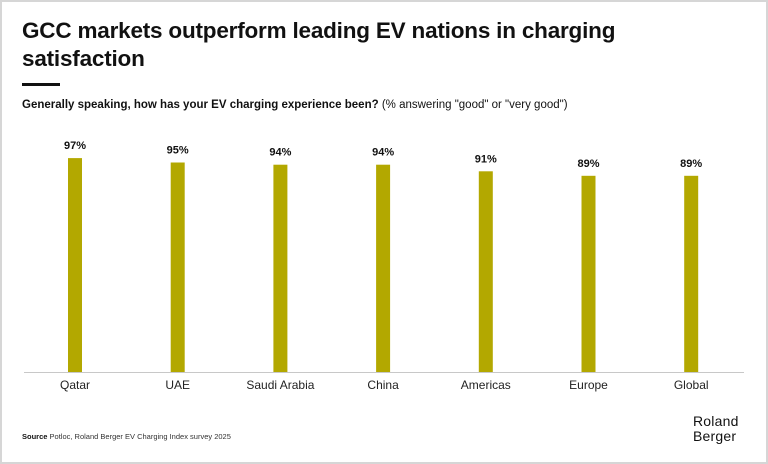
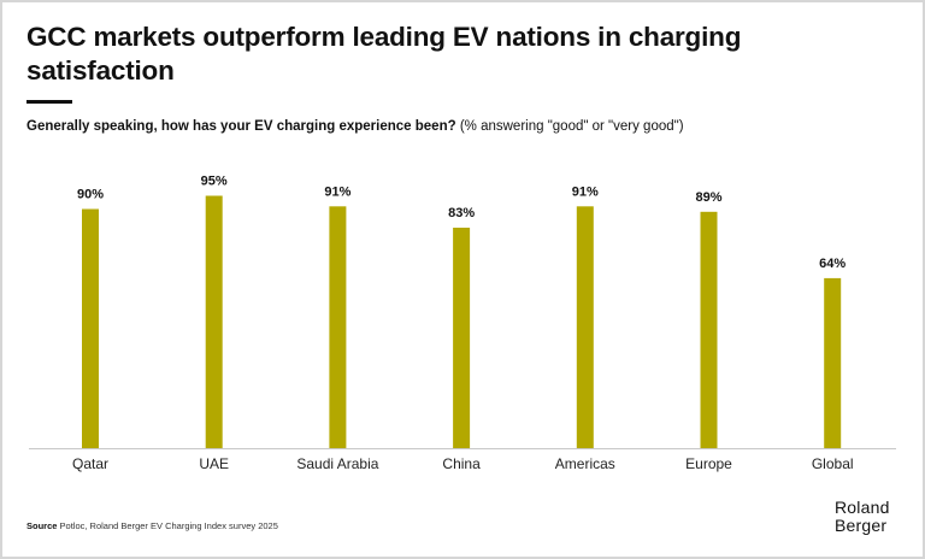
Qatar: 97% -> 90%
Saudi Arabia: 94% -> 91%
China: 94% -> 83%
Global: 89% -> 64%
